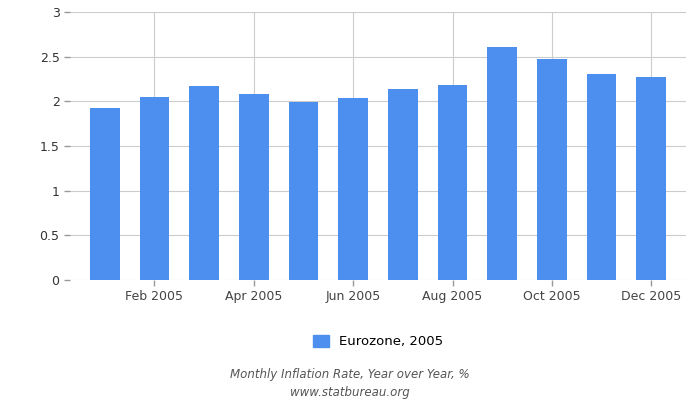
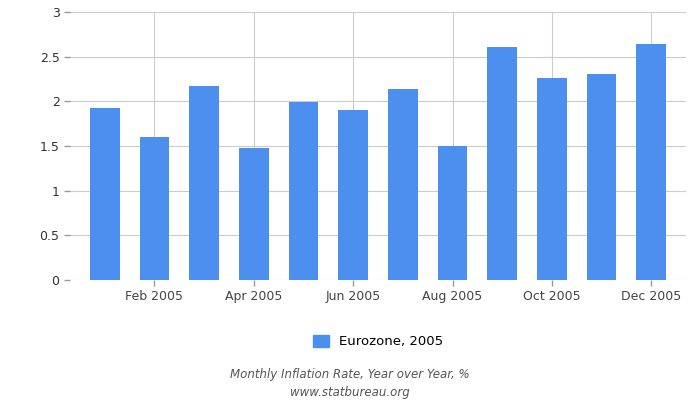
Feb 2005: 2.05 -> 1.60
Apr 2005: 2.08 -> 1.48
Jun 2005: 2.04 -> 1.90
Aug 2005: 2.18 -> 1.50
Oct 2005: 2.47 -> 2.26
Dec 2005: 2.27 -> 2.64
